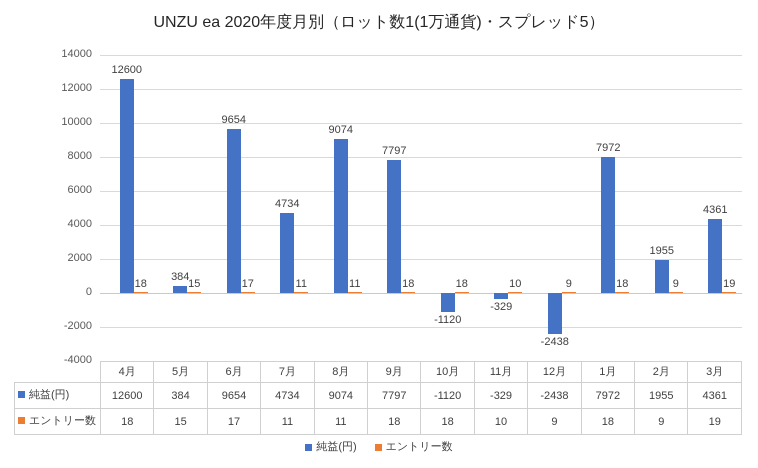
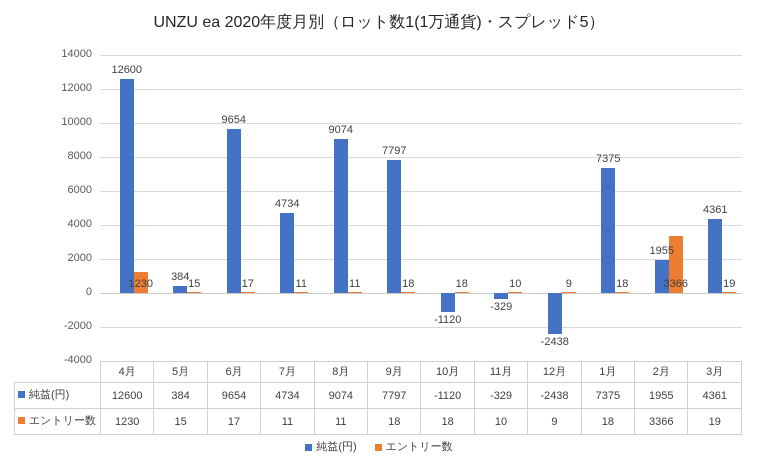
エントリー数/4月: 18 -> 1230
純益(円)/1月: 7972 -> 7375
エントリー数/2月: 9 -> 3366
